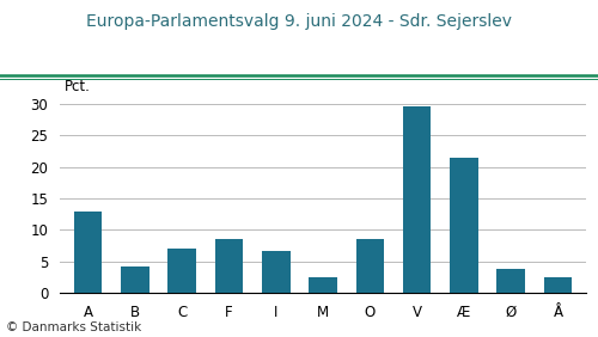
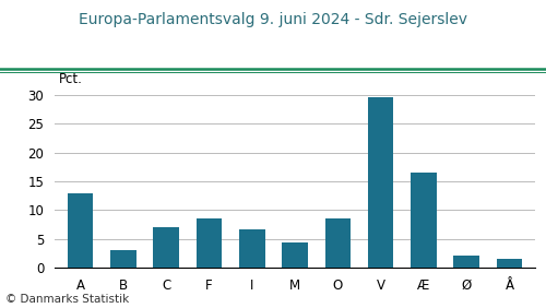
B: 4.2 -> 3.0
M: 2.6 -> 4.5
Æ: 21.4 -> 16.5
Ø: 3.8 -> 2.1
Å: 2.6 -> 1.5
